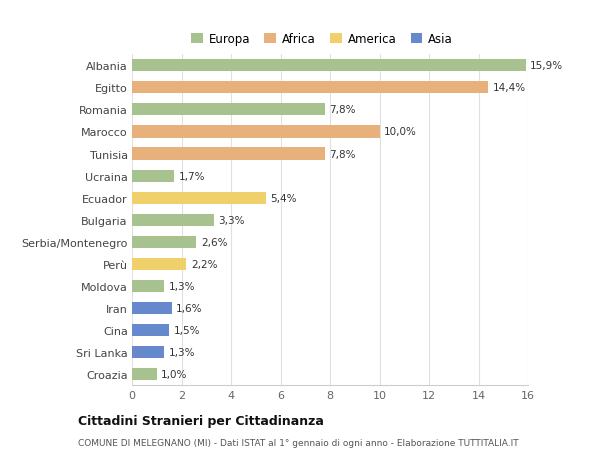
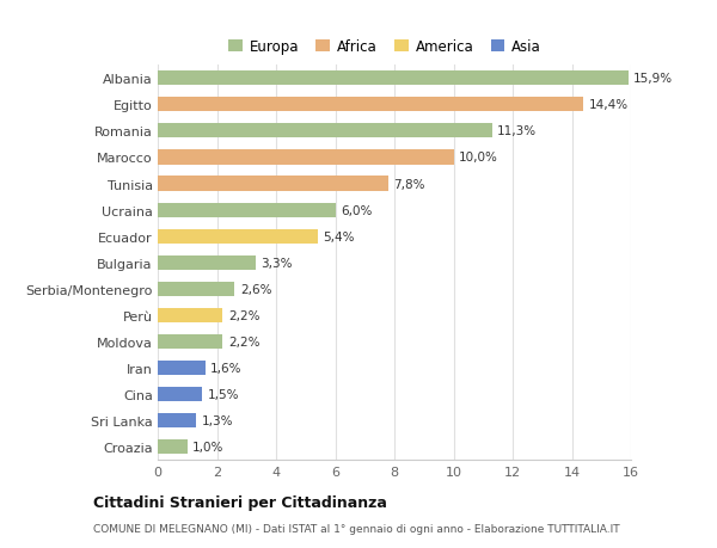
Romania: 7,8% -> 11,3%
Ucraina: 1,7% -> 6,0%
Moldova: 1,3% -> 2,2%
